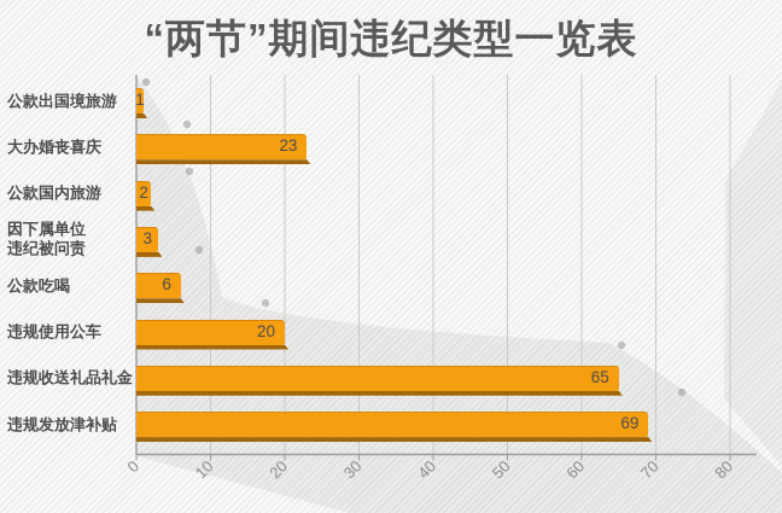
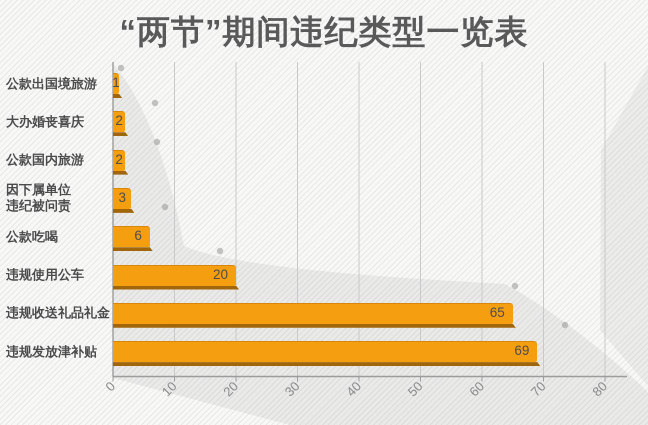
大办婚丧喜庆: 23 -> 2
